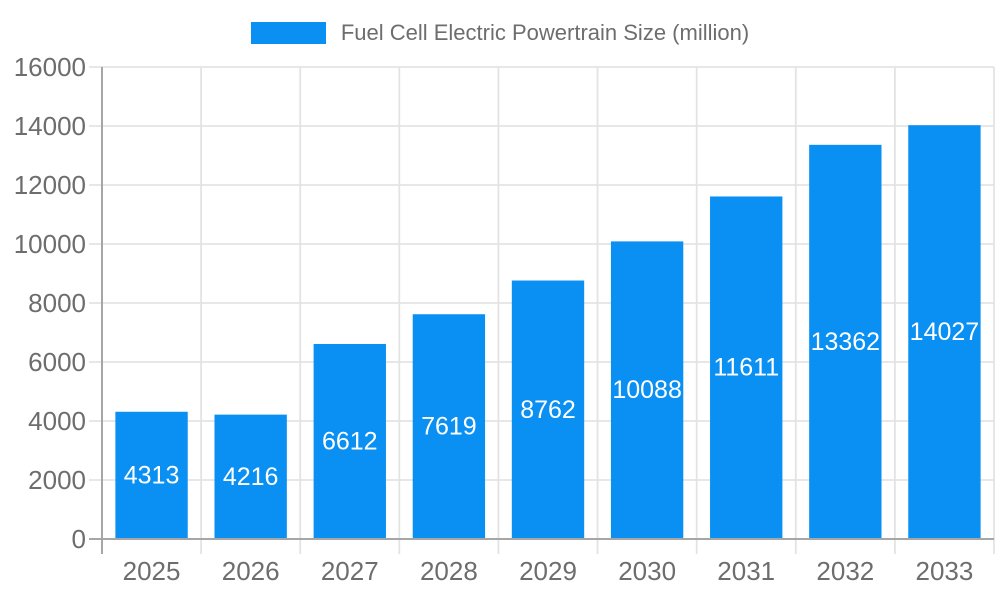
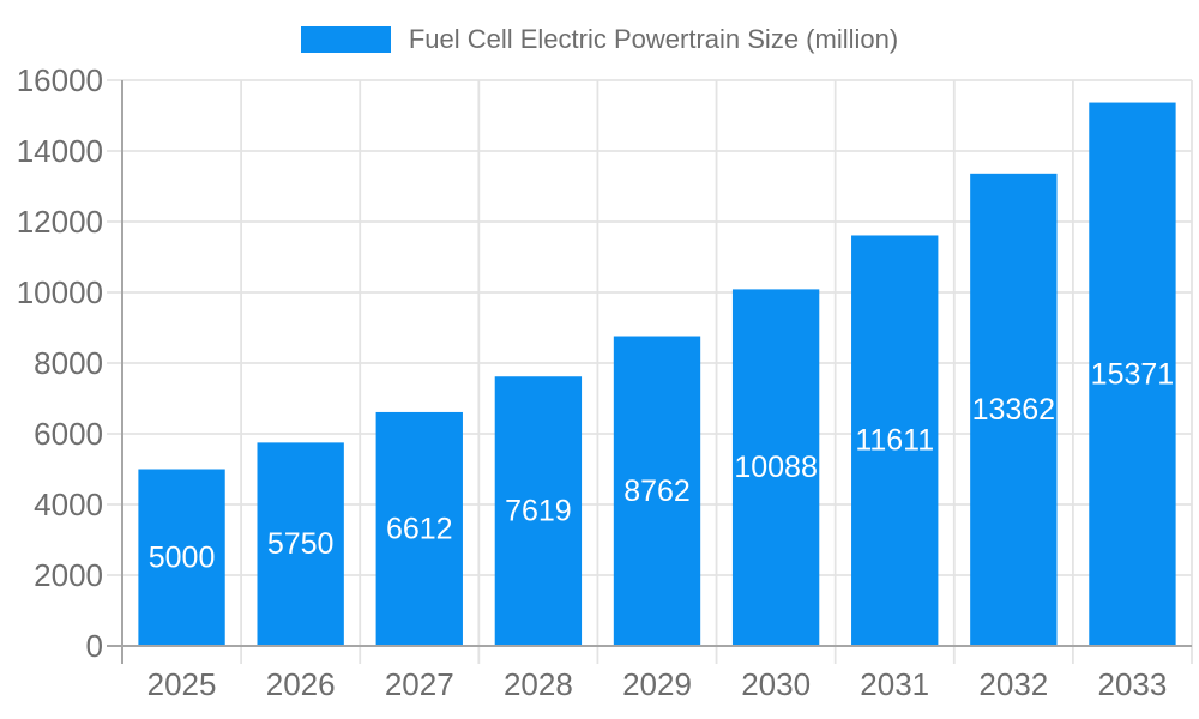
2025: 4313 -> 5000
2026: 4216 -> 5750
2033: 14027 -> 15371
